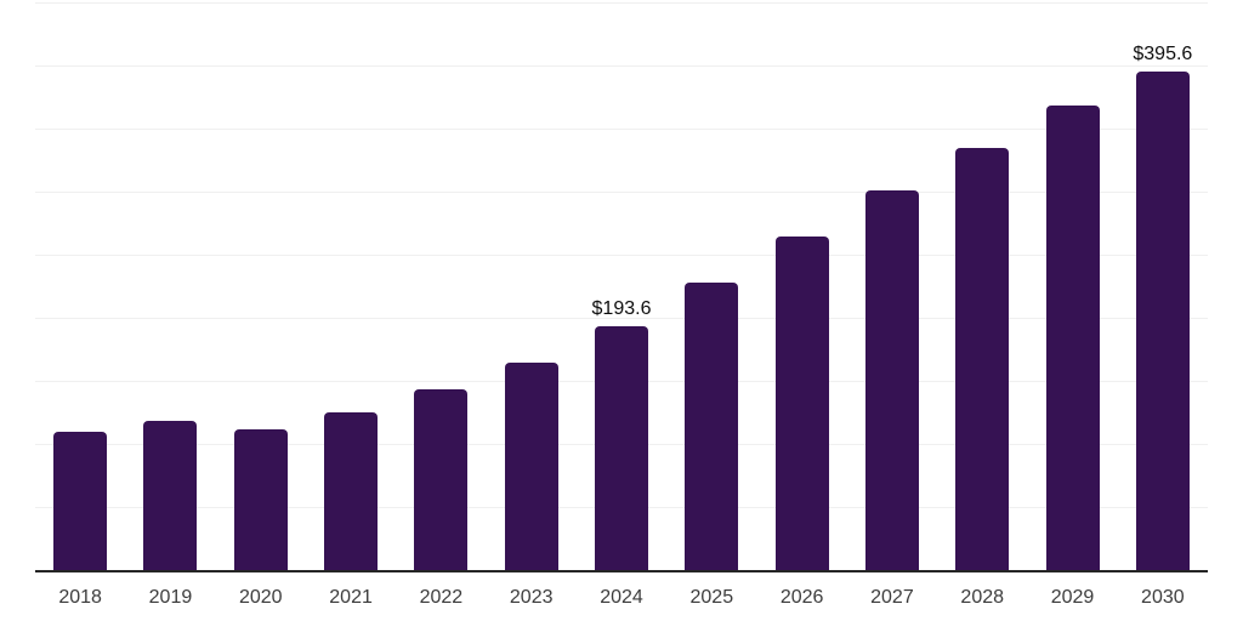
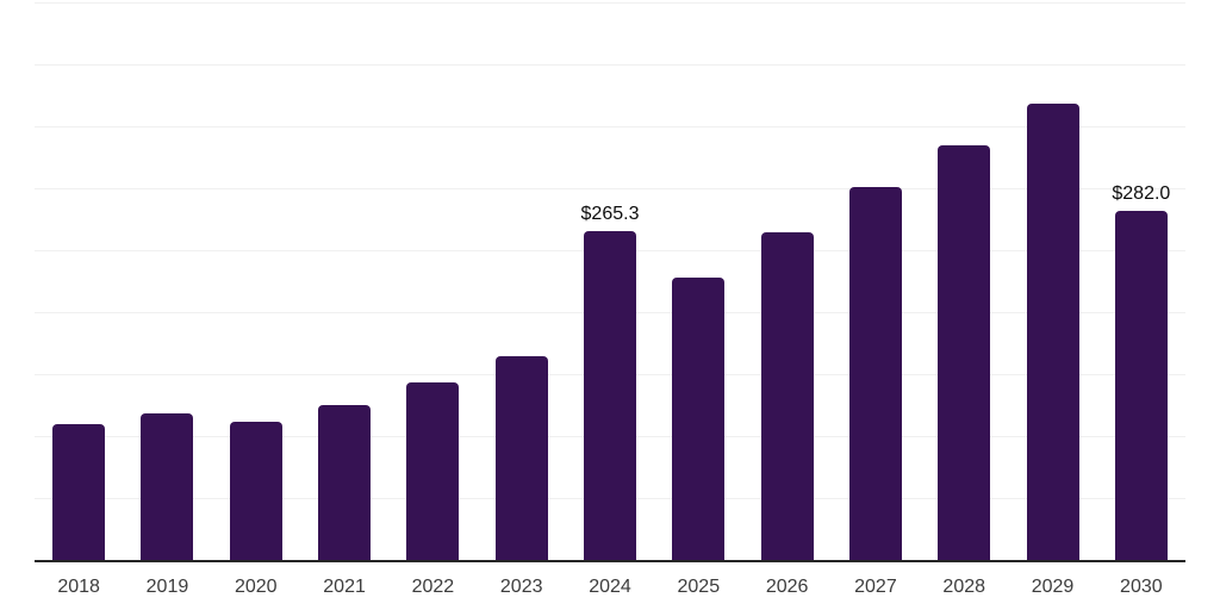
2024: $193.6 -> $265.3
2030: $395.6 -> $282.0
